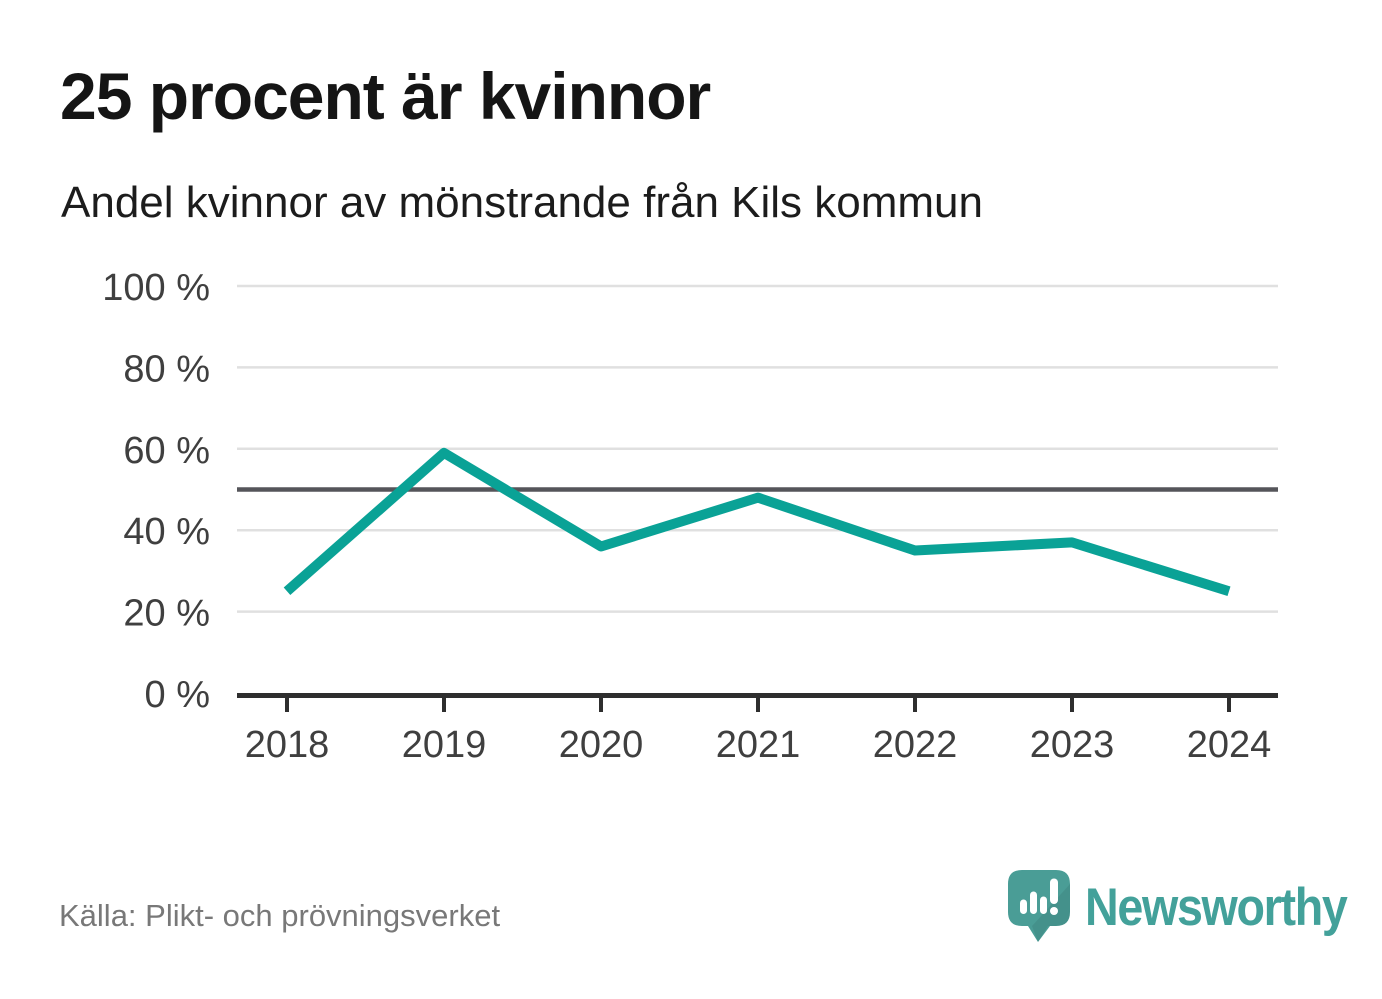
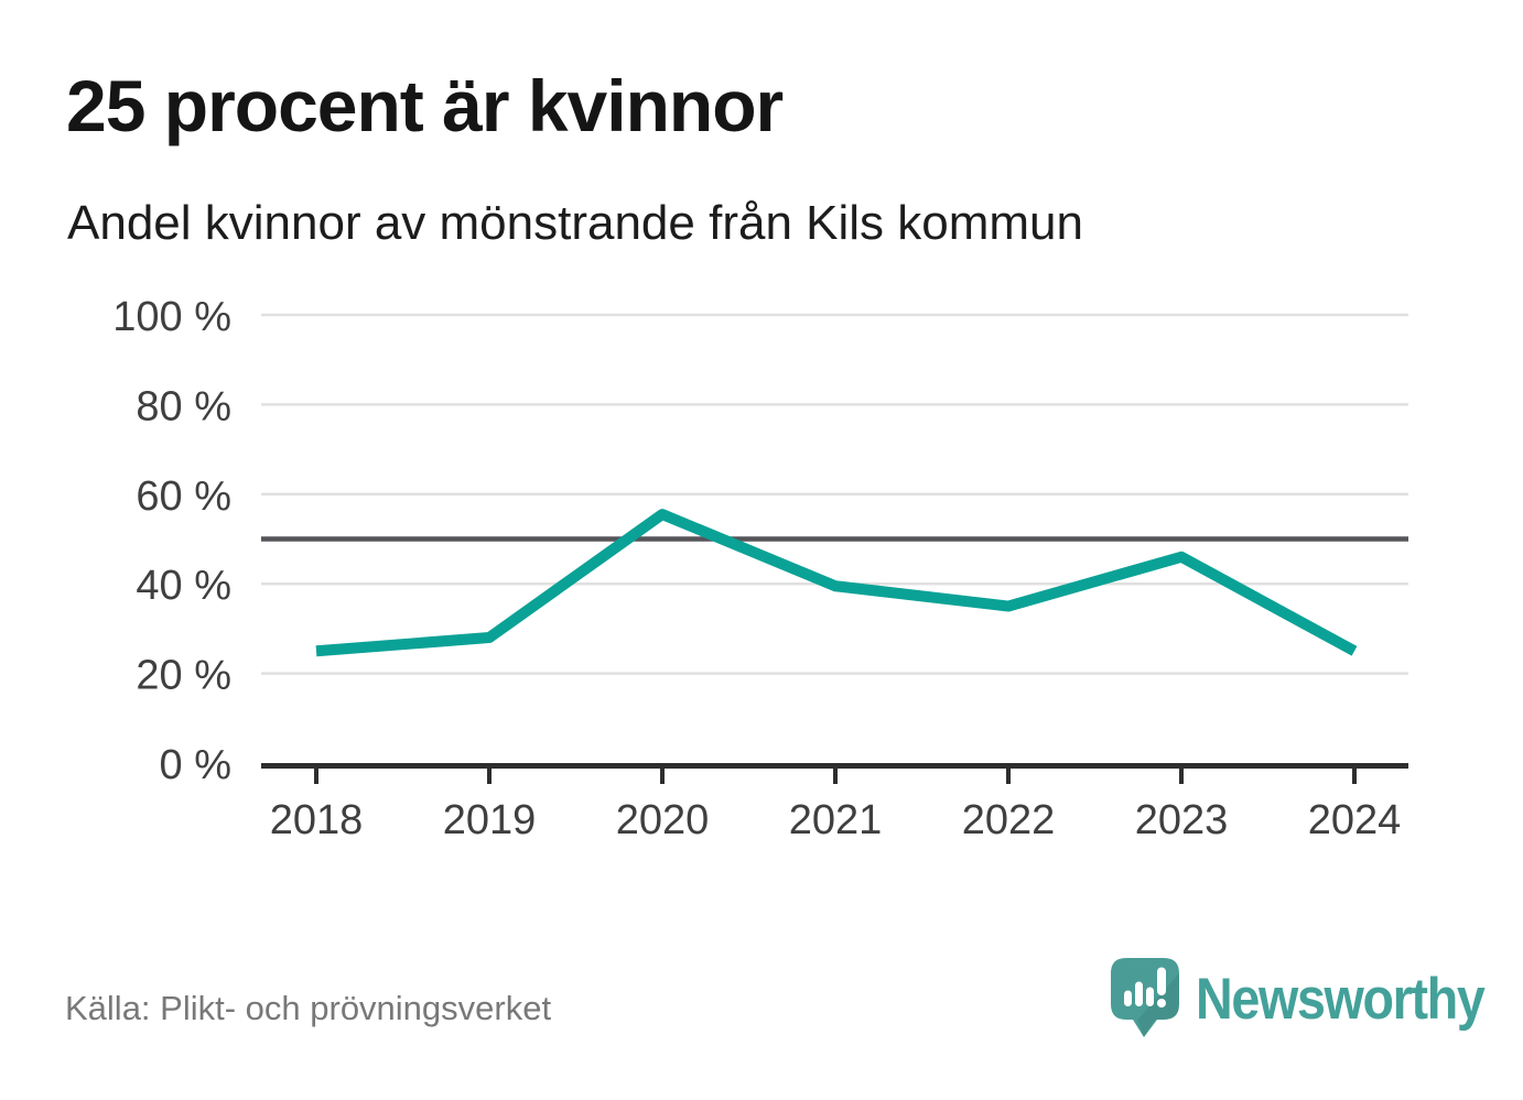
2019: 59% -> 28%
2020: 36% -> 56%
2021: 48% -> 40%
2023: 37% -> 46%
